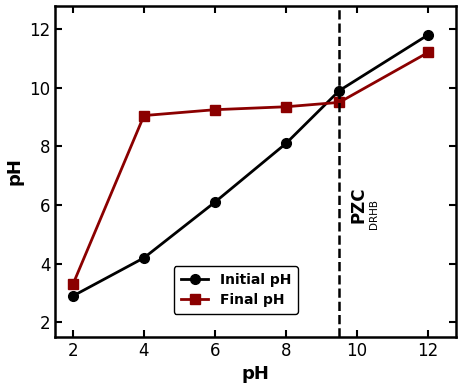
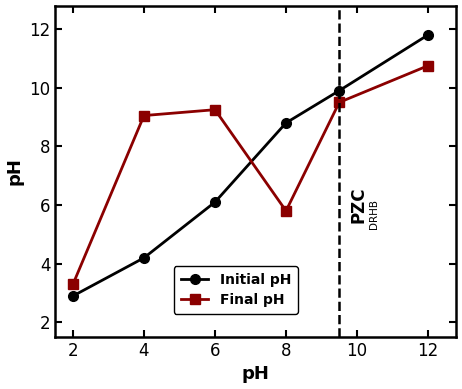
Initial pH/8: 8.1 -> 8.8
Final pH/8: 9.35 -> 5.80
Final pH/12: 11.20 -> 10.75
